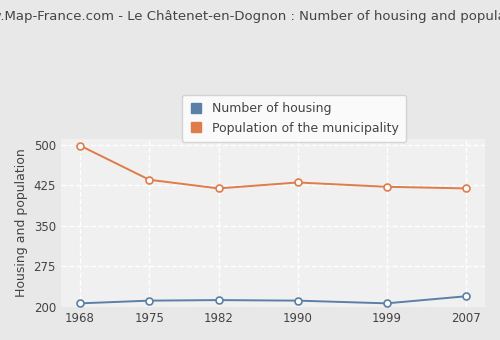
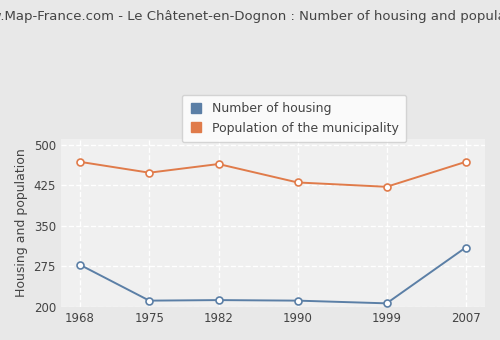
Number of housing/1968: 207 -> 278
Population of the municipality/1968: 498 -> 468
Population of the municipality/1975: 435 -> 448
Population of the municipality/1982: 419 -> 464
Number of housing/2007: 220 -> 310
Population of the municipality/2007: 419 -> 468
